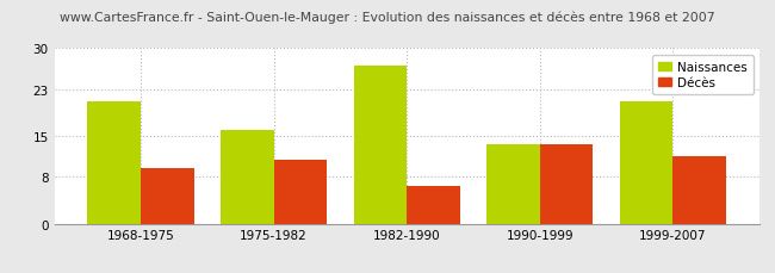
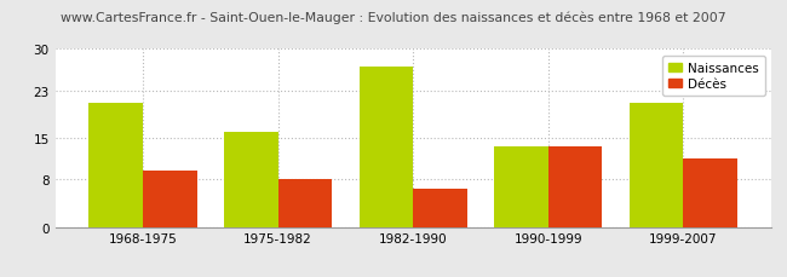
Décès/1975-1982: 11.0 -> 8.0
